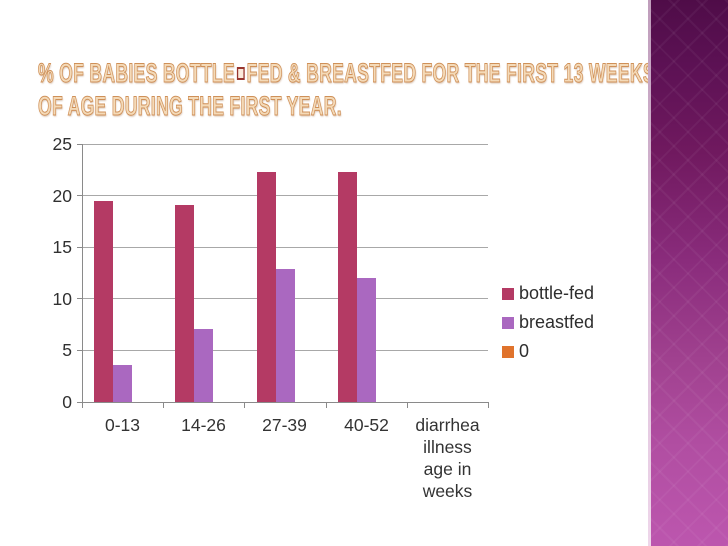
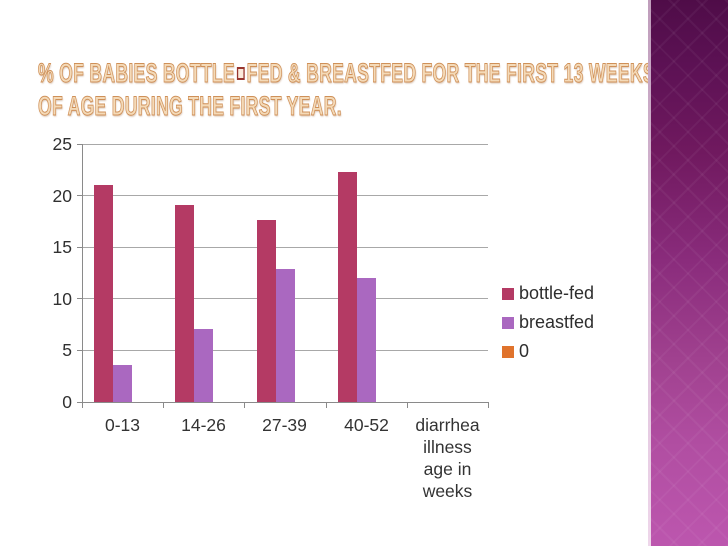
bottle-fed/0-13: 19.5 -> 21.0
bottle-fed/27-39: 22.3 -> 17.6
